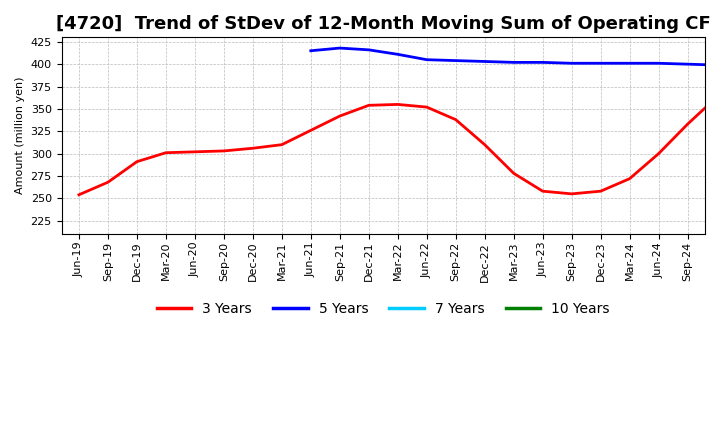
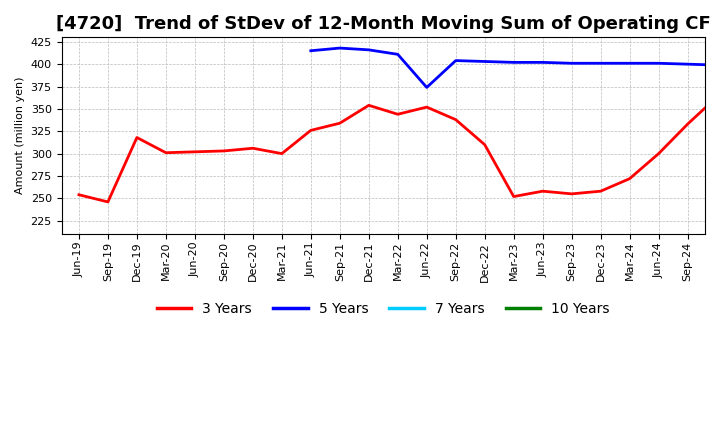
3 Years/Sep-19: 268 -> 246
3 Years/Dec-19: 291 -> 318
3 Years/Mar-21: 310 -> 300
3 Years/Sep-21: 342 -> 334
3 Years/Mar-22: 355 -> 344
5 Years/Jun-22: 405 -> 374
3 Years/Mar-23: 278 -> 252
